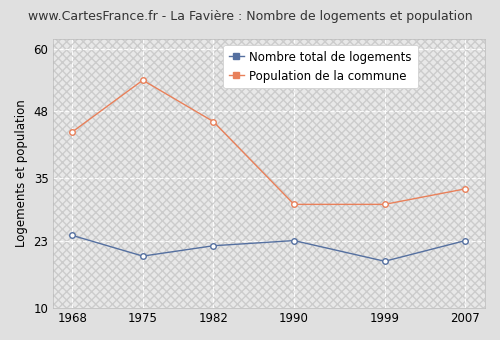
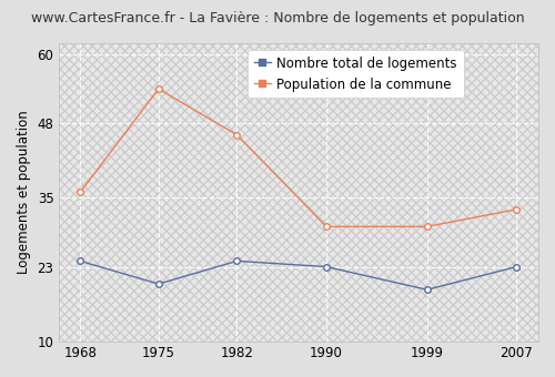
Population de la commune/1968: 44 -> 36
Nombre total de logements/1982: 22 -> 24
